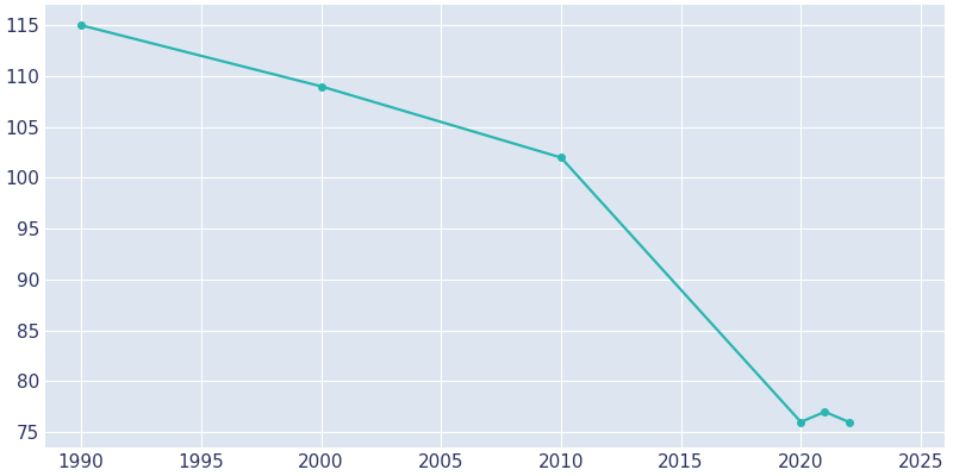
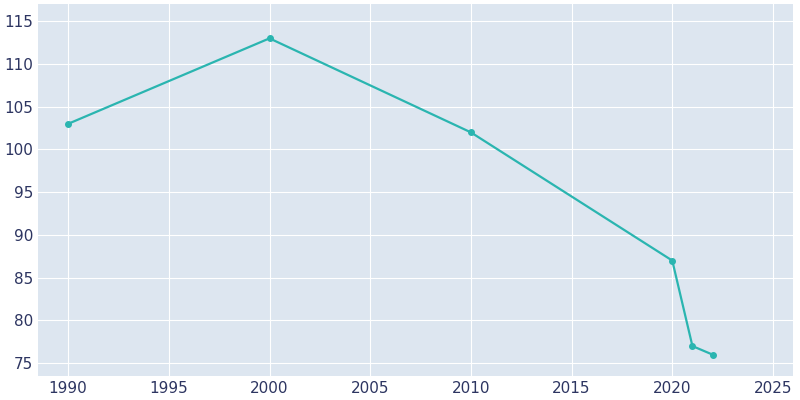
1990: 115 -> 103
2000: 109 -> 113
2020: 76 -> 87
